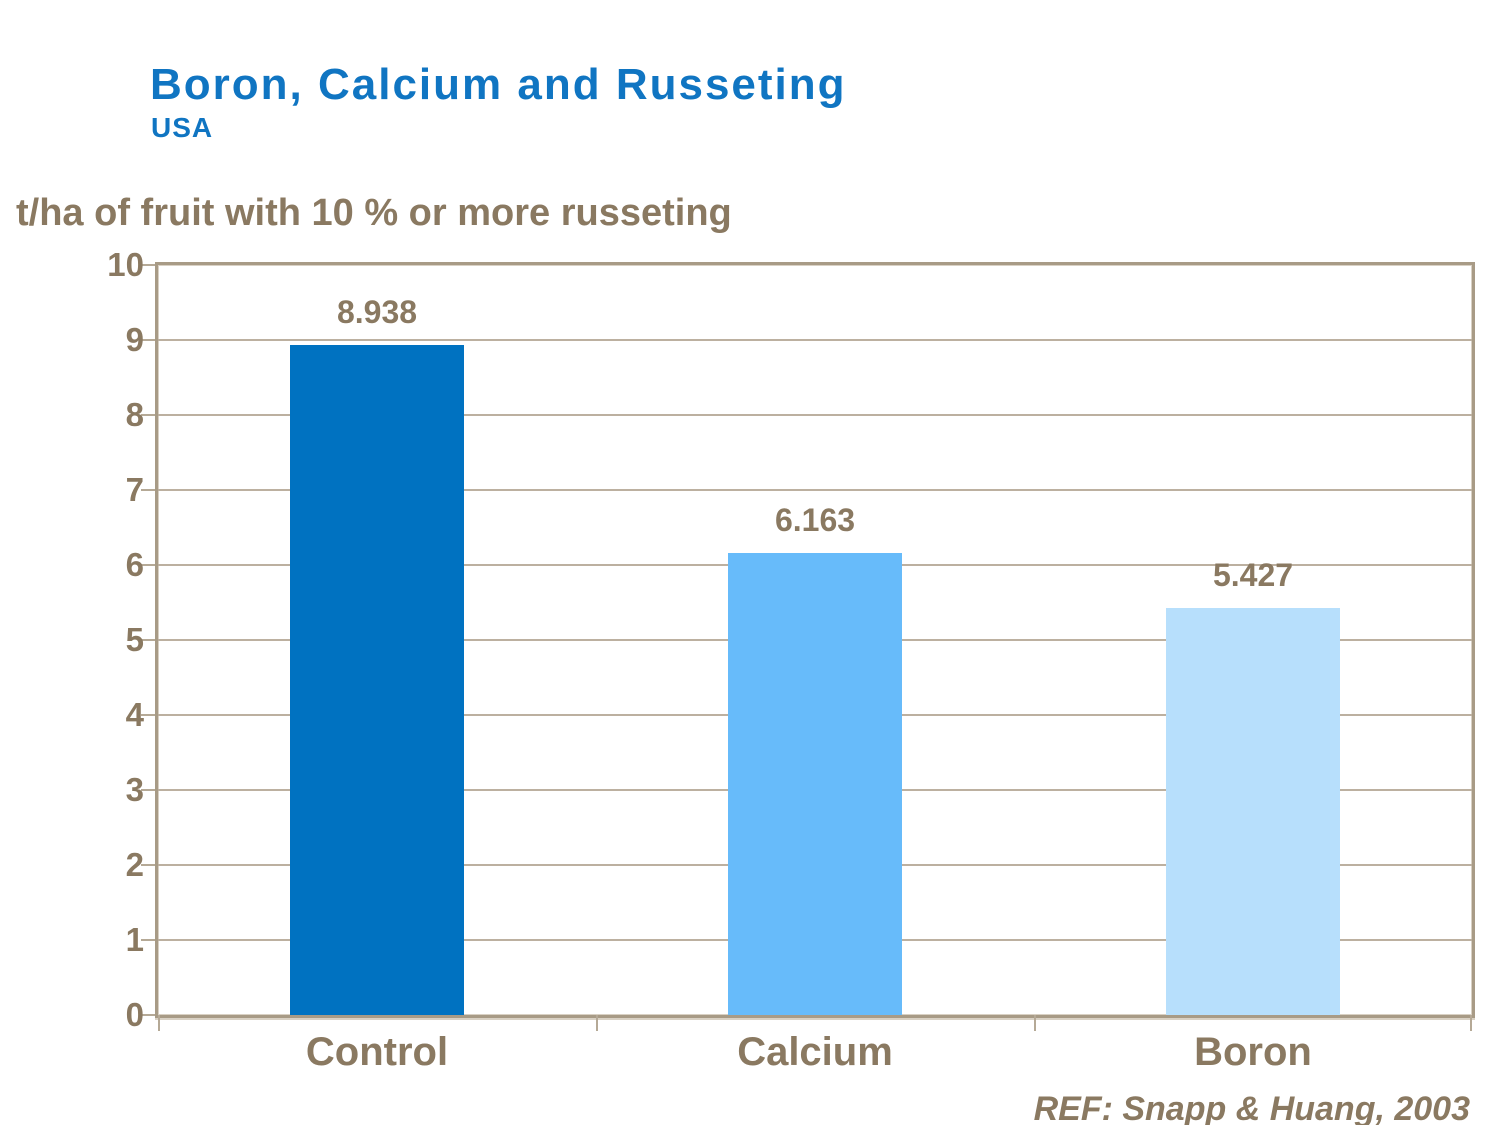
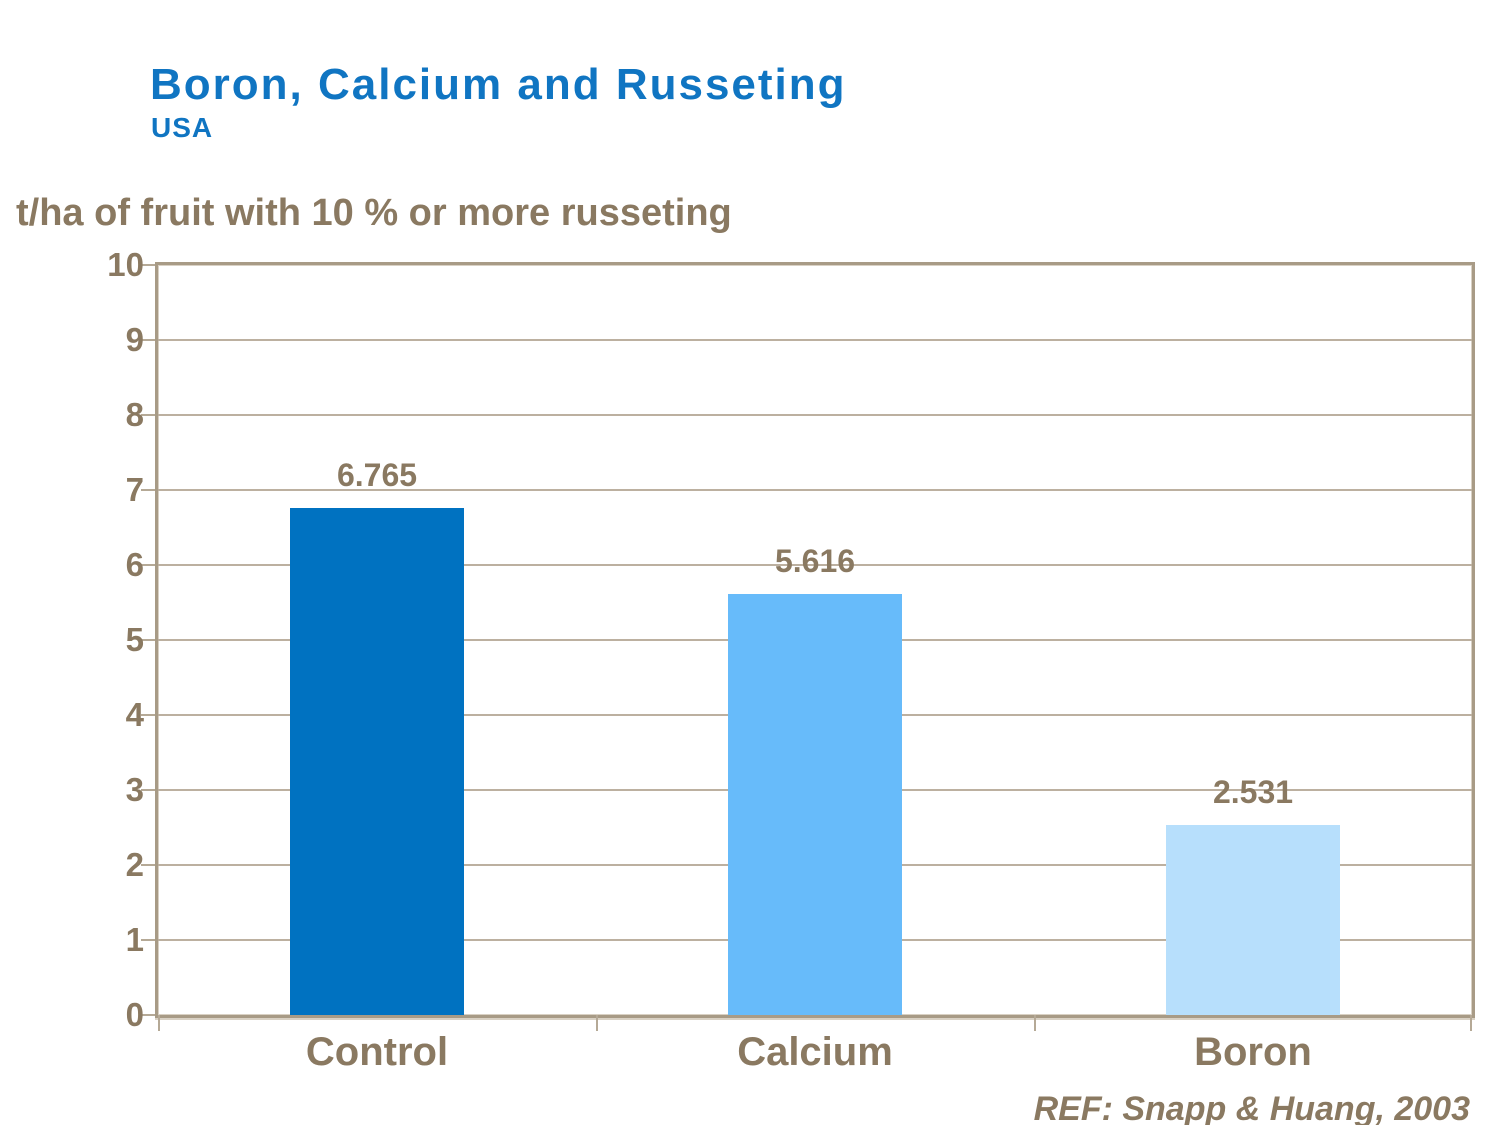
Control: 8.938 -> 6.765
Calcium: 6.163 -> 5.616
Boron: 5.427 -> 2.531
